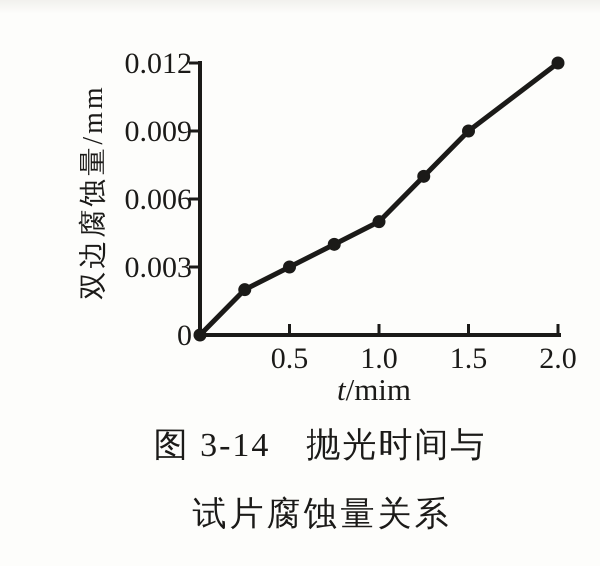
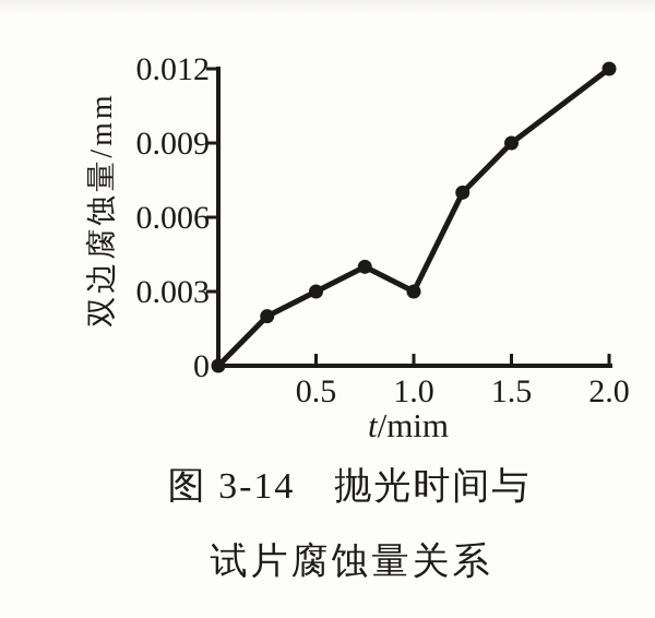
1.0: 0.005 -> 0.003
